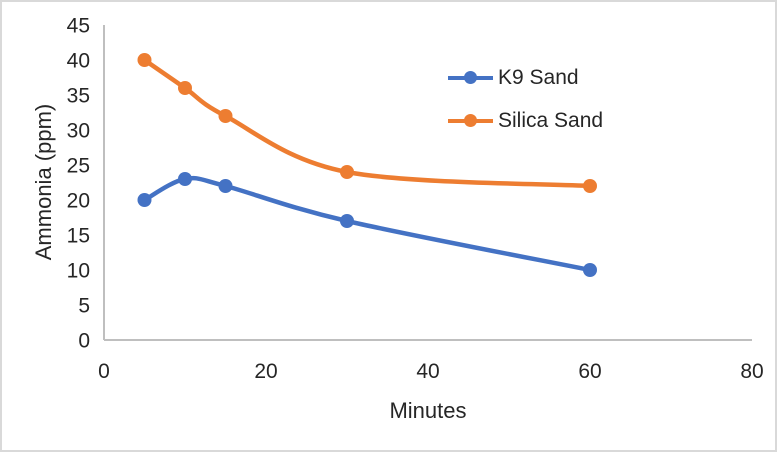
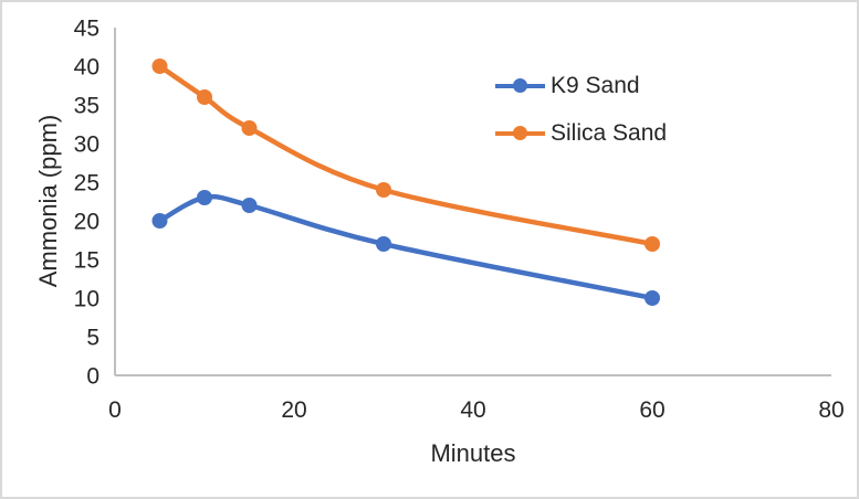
Silica Sand/60: 22 -> 17
